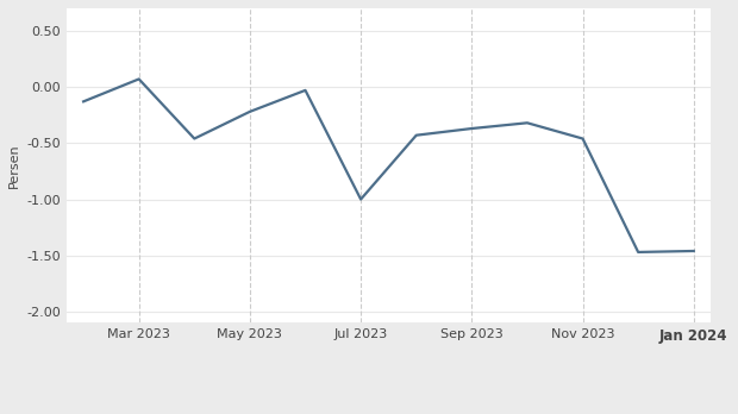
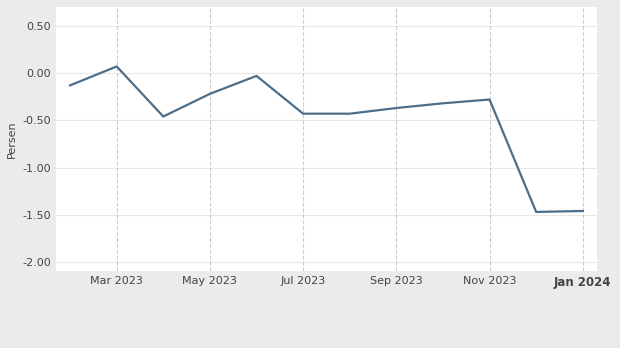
Jul 2023: -1.00 -> -0.43
Nov 2023: -0.46 -> -0.28
